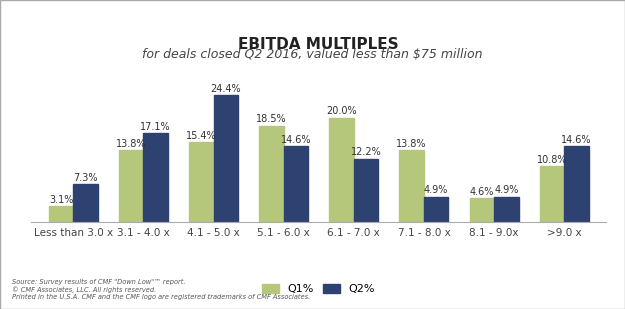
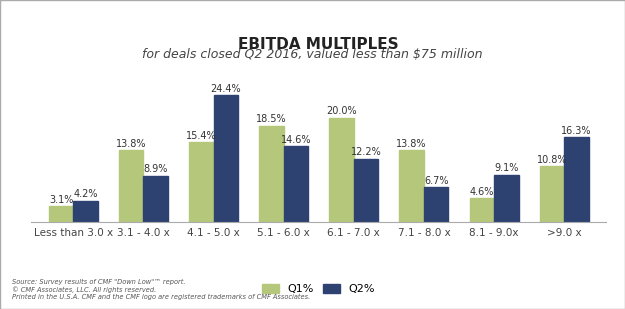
Q2%/Less than 3.0 x: 7.3% -> 4.2%
Q2%/3.1 - 4.0 x: 17.1% -> 8.9%
Q2%/7.1 - 8.0 x: 4.9% -> 6.7%
Q2%/8.1 - 9.0x: 4.9% -> 9.1%
Q2%/>9.0 x: 14.6% -> 16.3%
